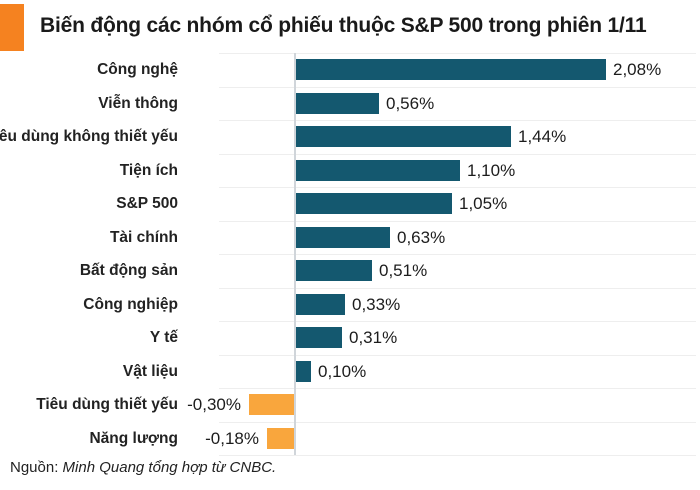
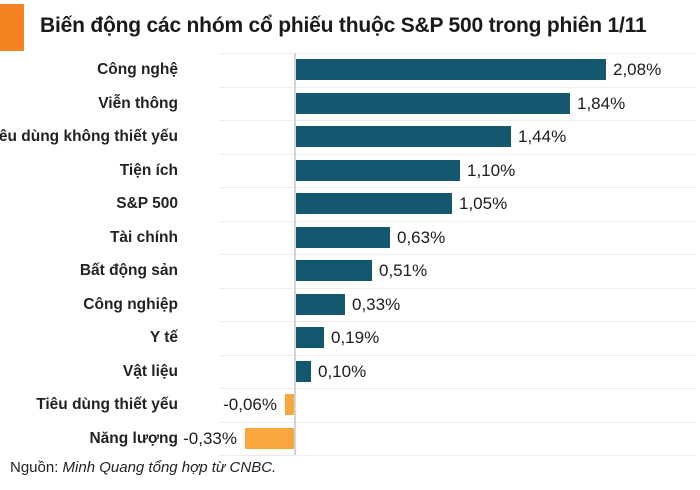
Viễn thông: 0,56% -> 1,84%
Y tế: 0,31% -> 0,19%
Tiêu dùng thiết yếu: -0,30% -> -0,06%
Năng lượng: -0,18% -> -0,33%
